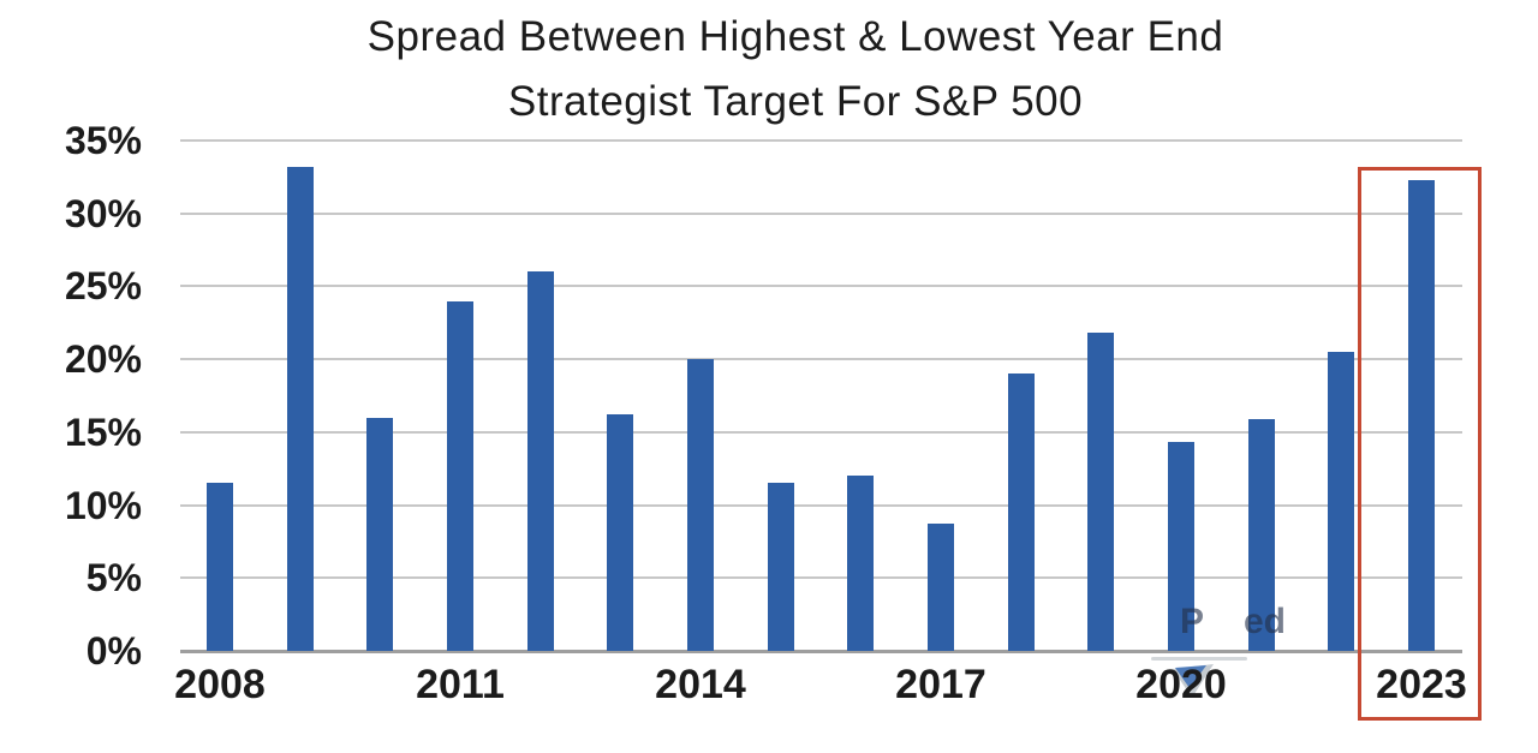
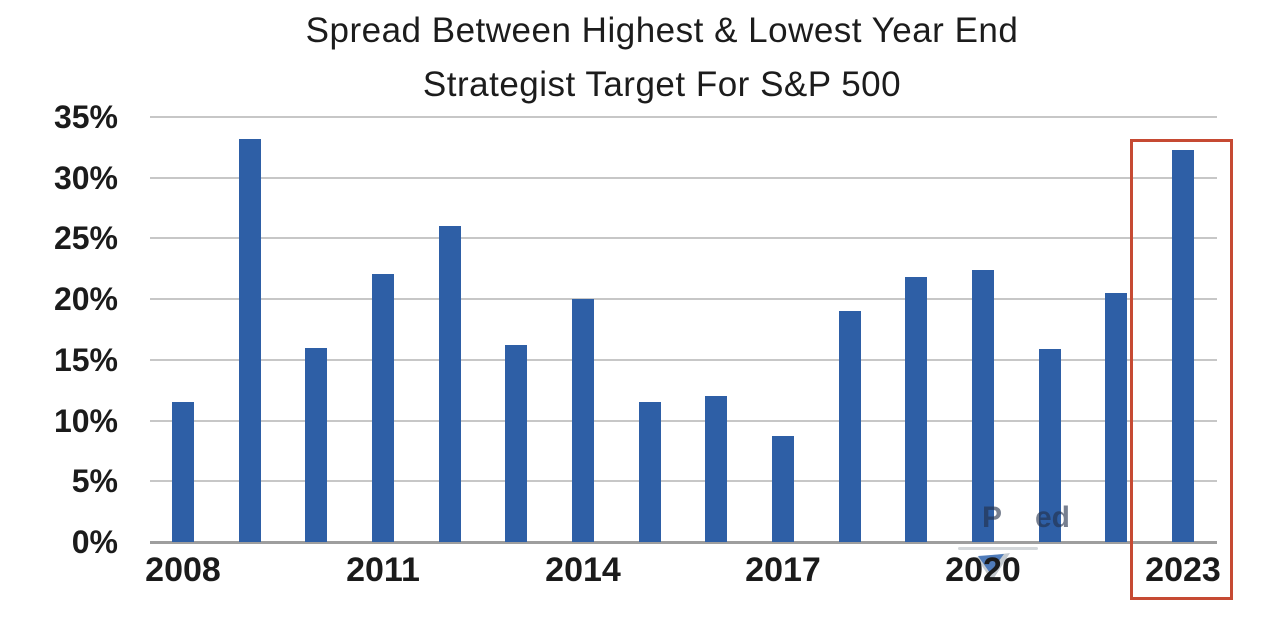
2011: 24.0% -> 22.1%
2020: 14.3% -> 22.4%
